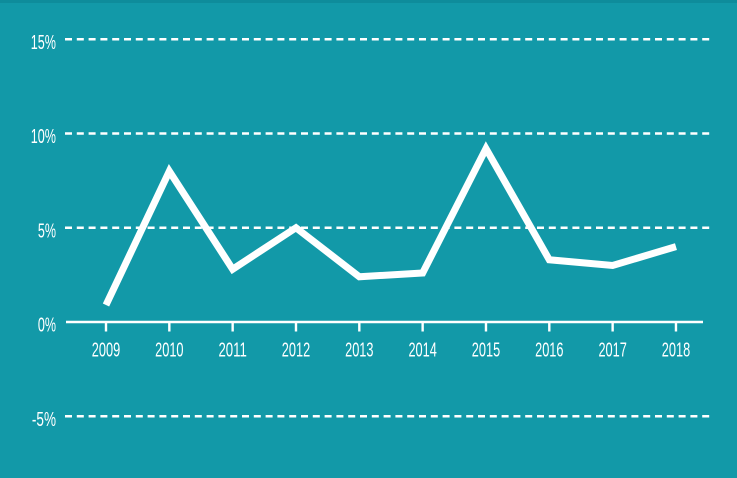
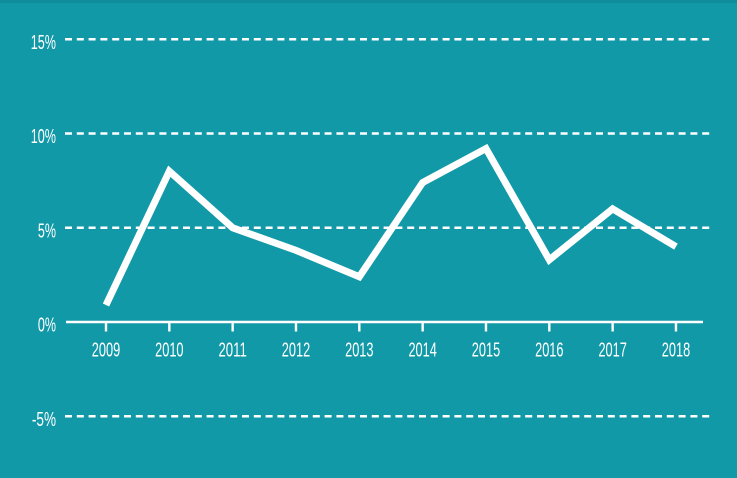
2011: 2.8% -> 5.0%
2012: 5.0% -> 3.8%
2014: 2.6% -> 7.4%
2017: 3.0% -> 6.0%
